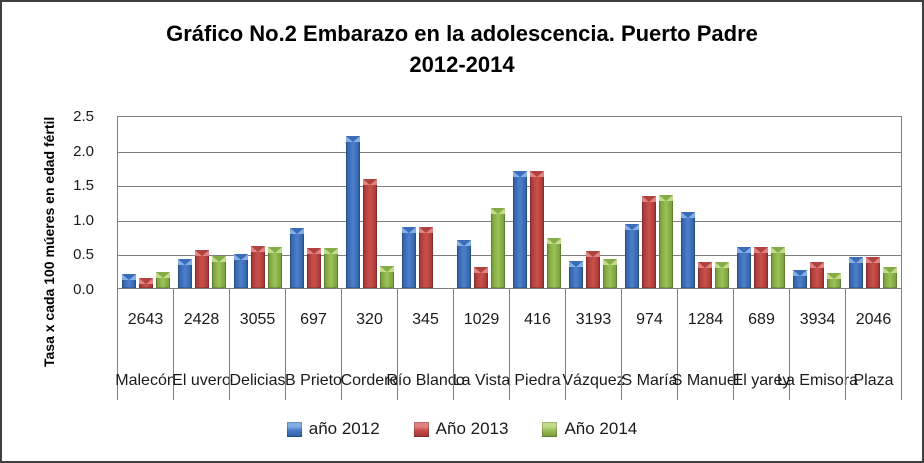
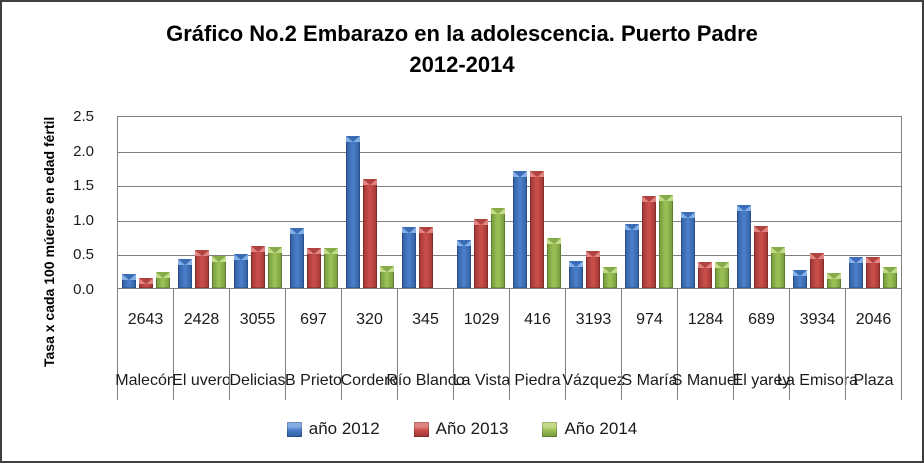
Año 2013/La Vista: 0.3 -> 1.0
Año 2014/Vázquez: 0.4 -> 0.3
año 2012/El yarey: 0.6 -> 1.2
Año 2013/El yarey: 0.6 -> 0.9
Año 2013/La Emisora: 0.4 -> 0.5
